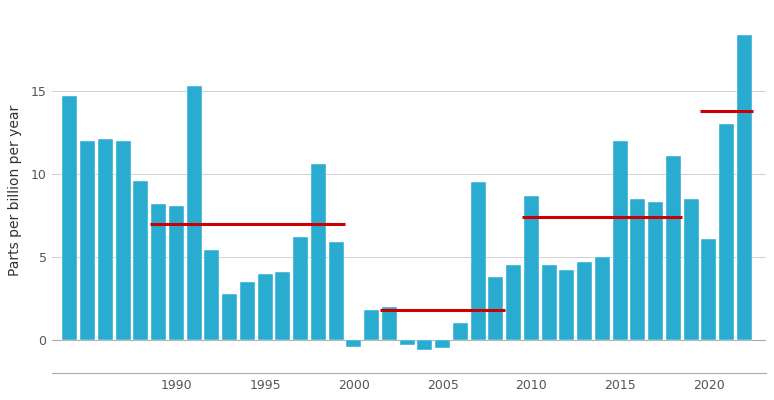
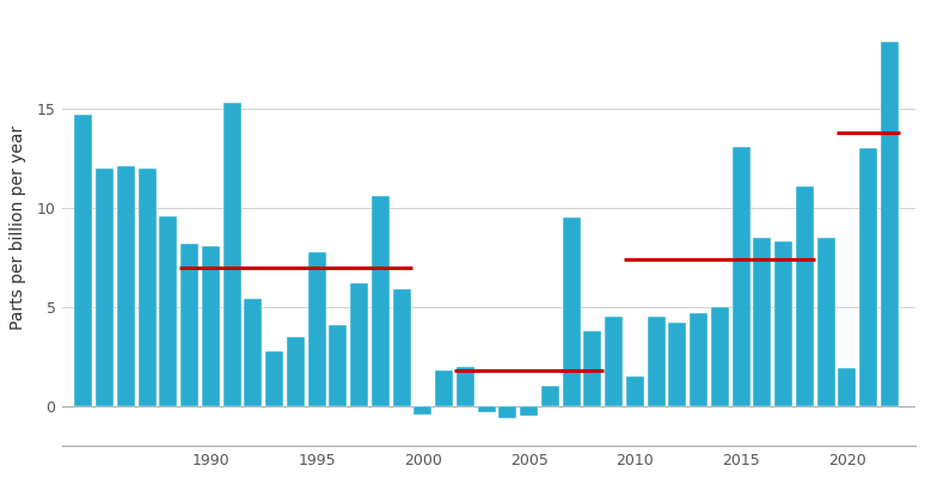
1995: 4.0 -> 7.8
2010: 8.7 -> 1.5
2015: 12.0 -> 13.1
2020: 6.1 -> 1.9
